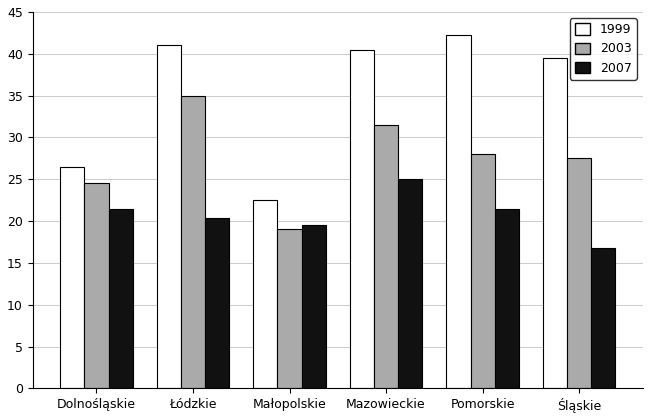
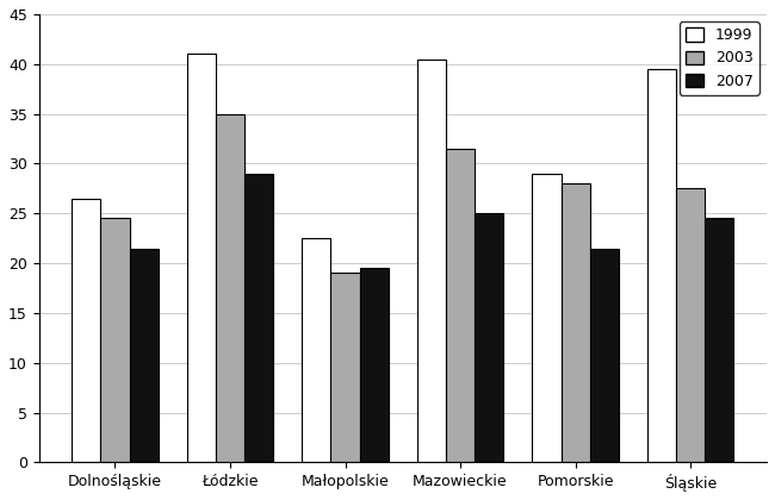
2007/Łódzkie: 20.4 -> 29.0
1999/Pomorskie: 42.2 -> 29.0
2007/Śląskie: 16.8 -> 24.5
